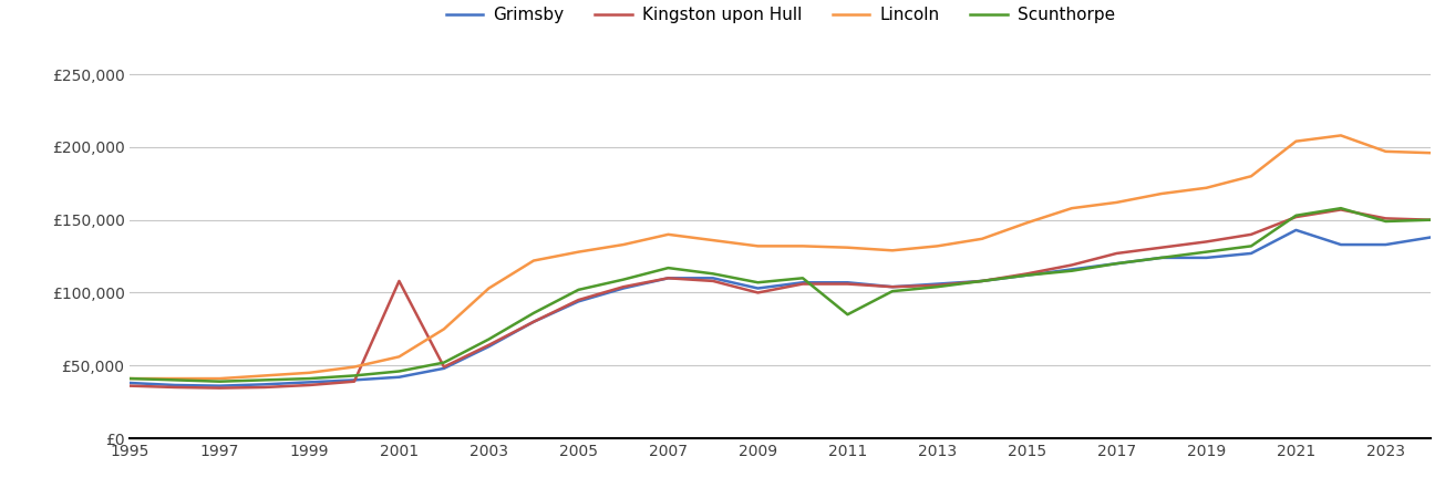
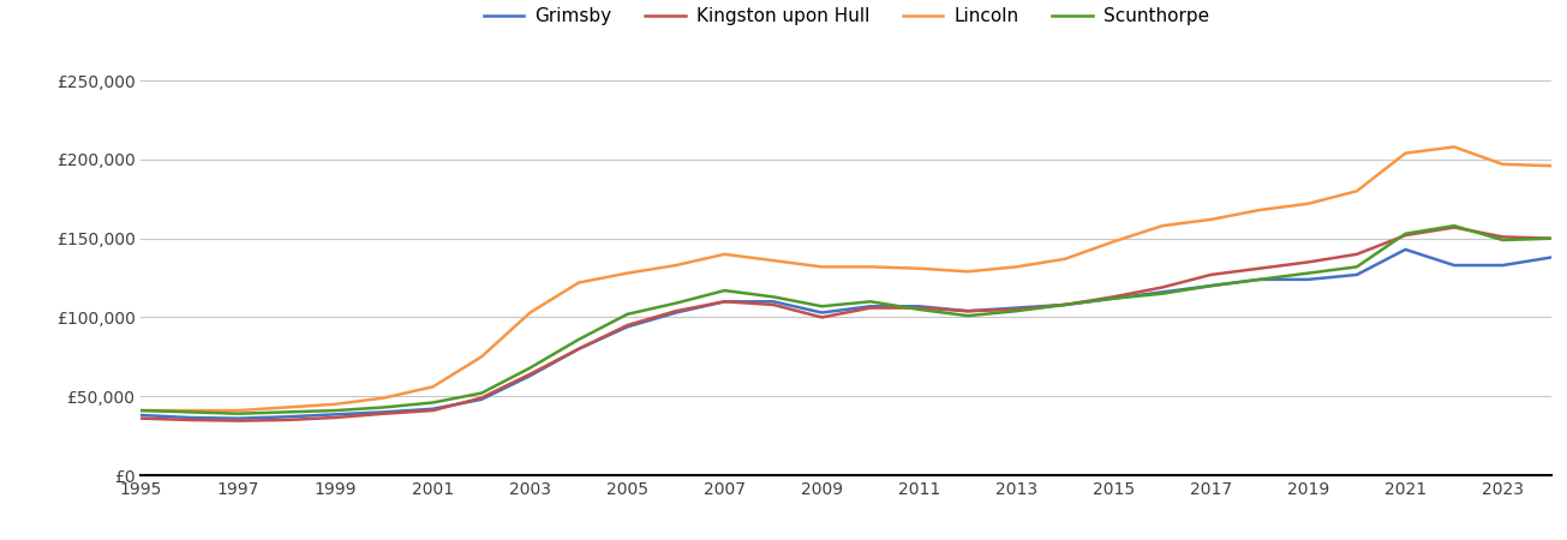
Kingston upon Hull/2001: £108,000 -> £41,000
Scunthorpe/2011: £85,000 -> £105,000
